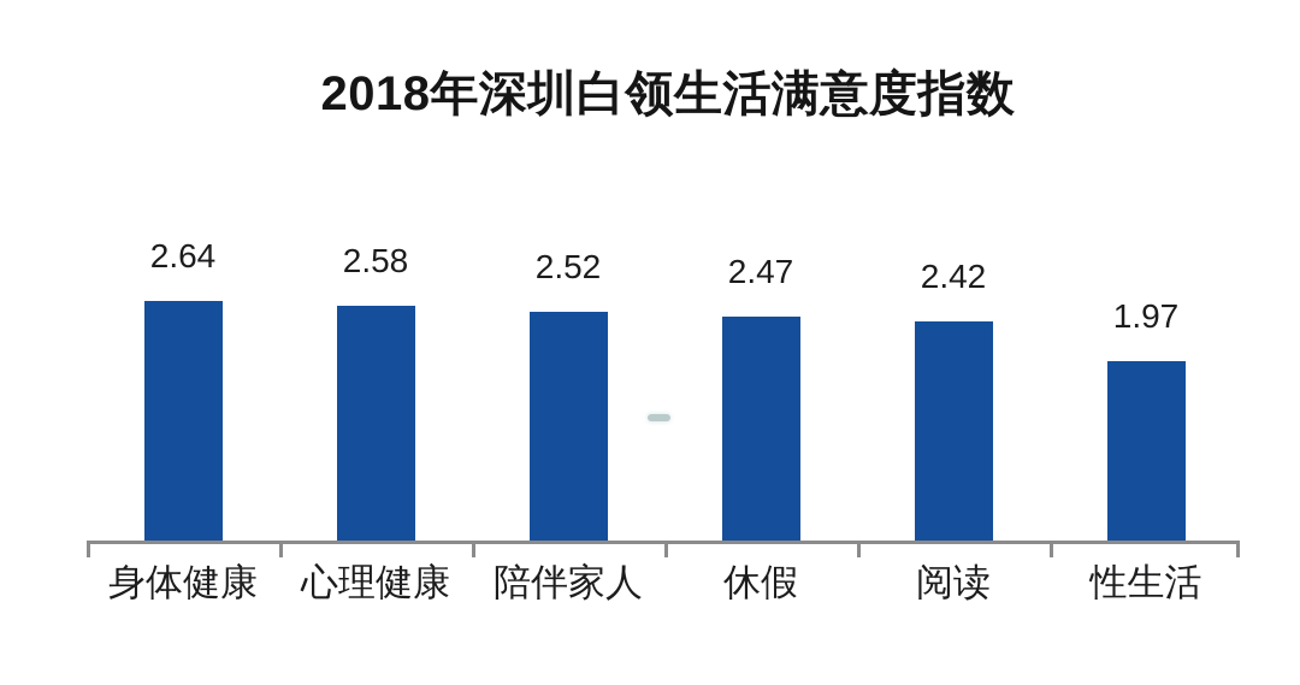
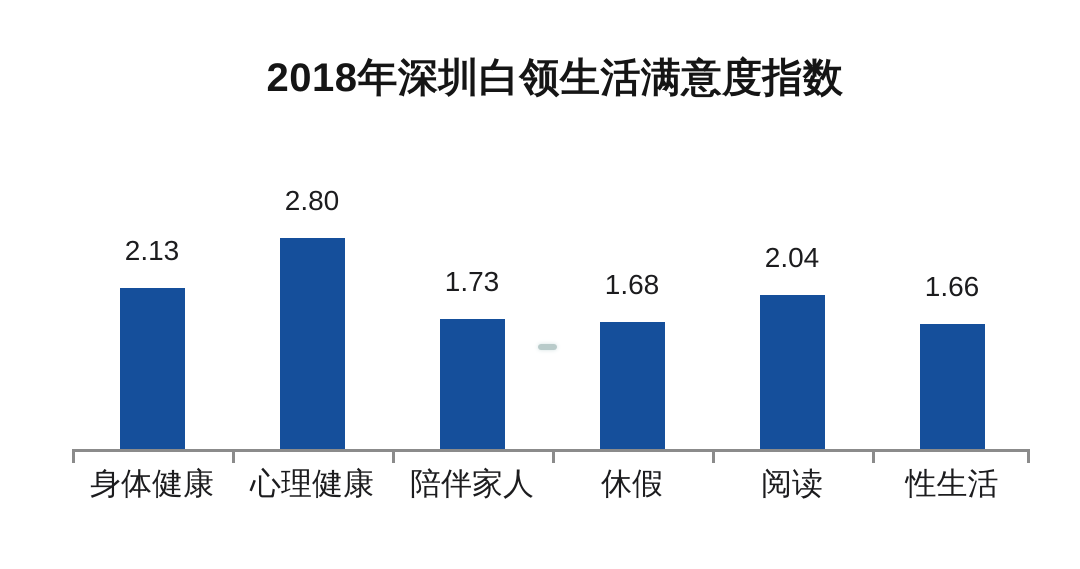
身体健康: 2.64 -> 2.13
心理健康: 2.58 -> 2.80
陪伴家人: 2.52 -> 1.73
休假: 2.47 -> 1.68
阅读: 2.42 -> 2.04
性生活: 1.97 -> 1.66
